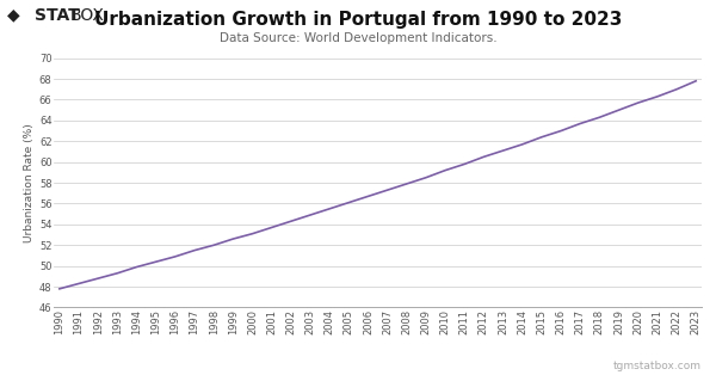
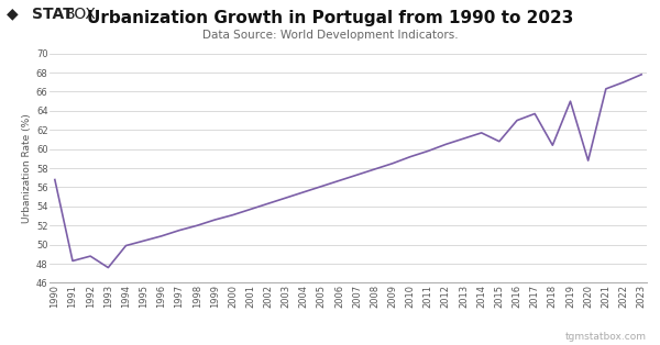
1990: 47.8 -> 56.8
1993: 49.3 -> 47.6
2015: 62.4 -> 60.8
2018: 64.3 -> 60.4
2020: 65.7 -> 58.8
